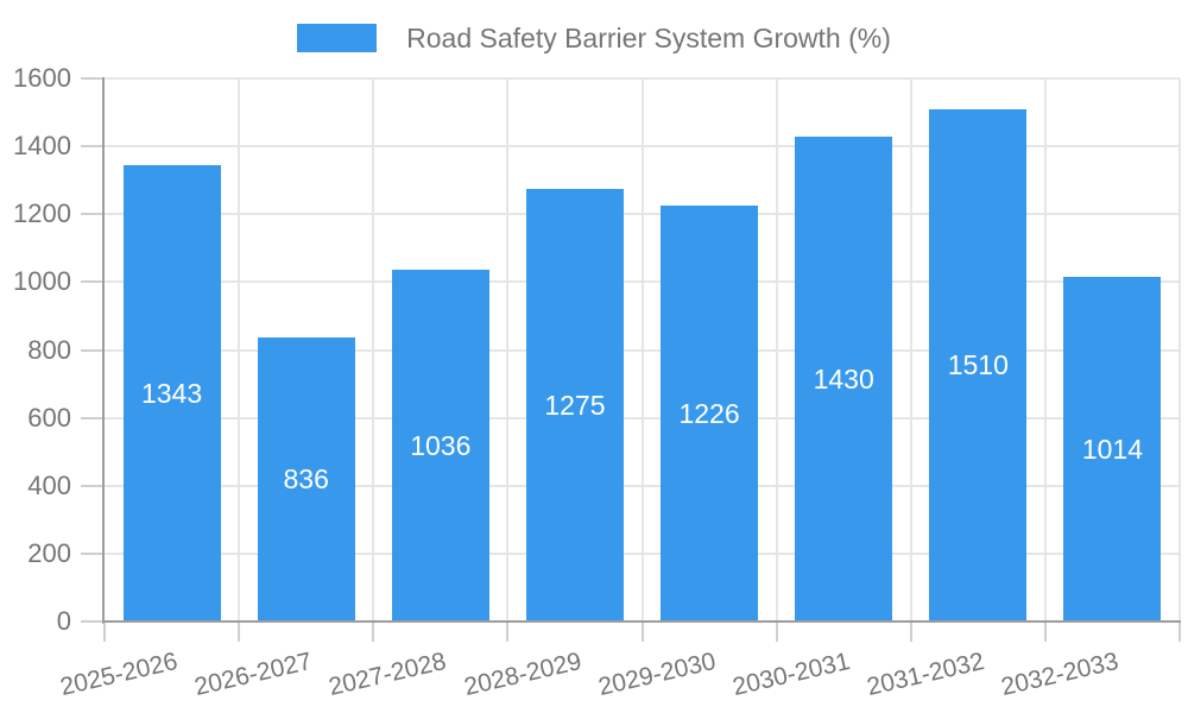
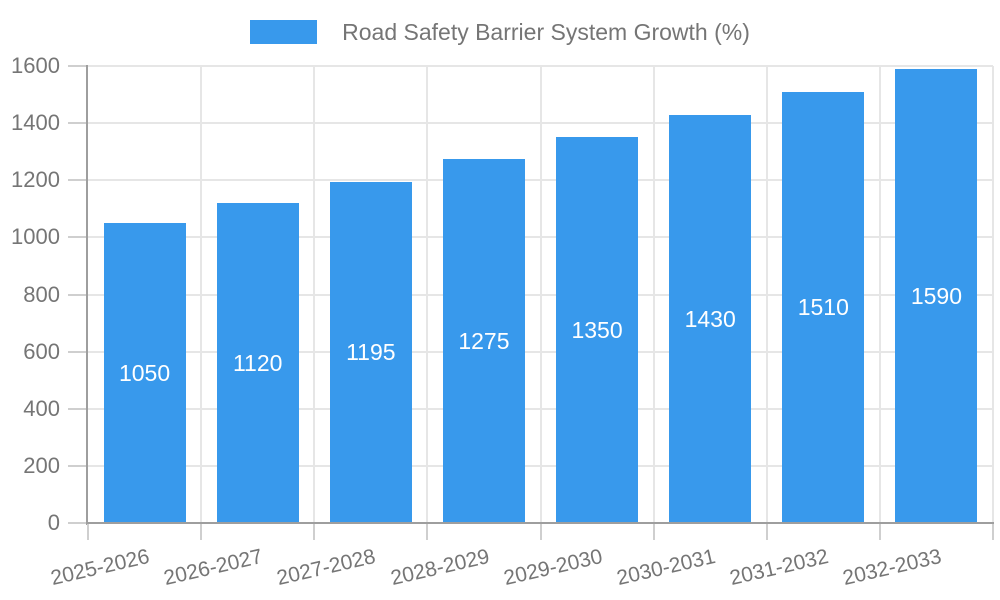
2025-2026: 1343 -> 1050
2026-2027: 836 -> 1120
2027-2028: 1036 -> 1195
2029-2030: 1226 -> 1350
2032-2033: 1014 -> 1590
